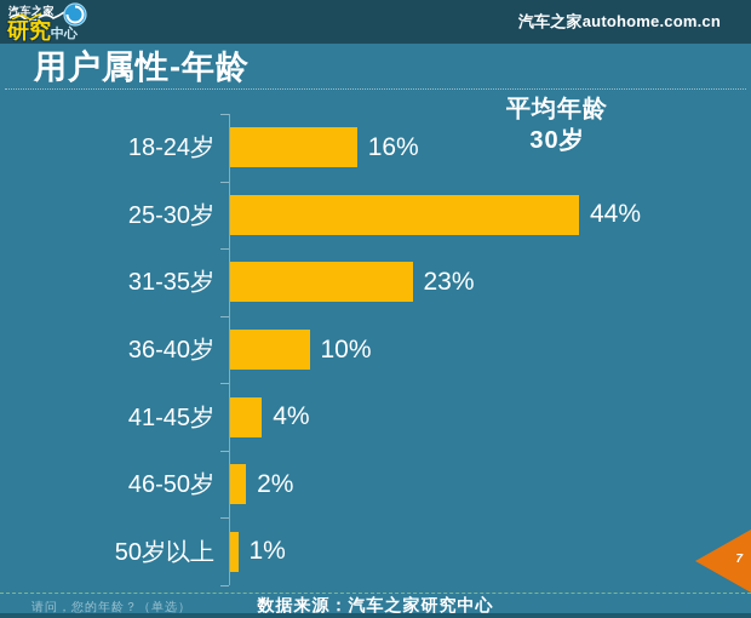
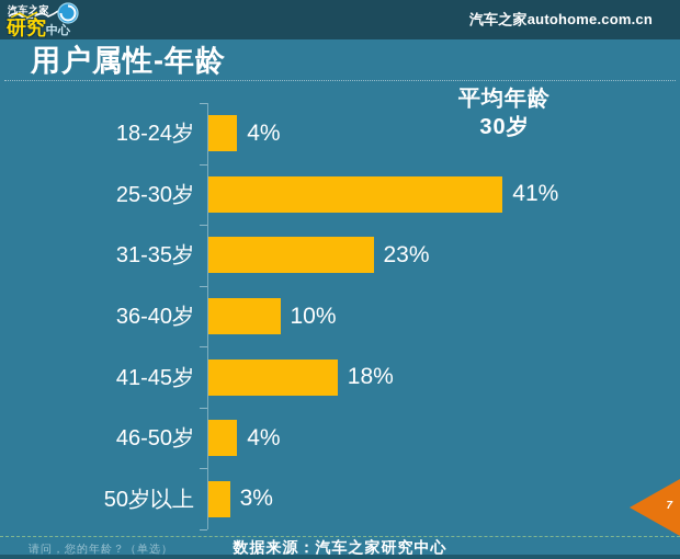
18-24岁: 16% -> 4%
25-30岁: 44% -> 41%
41-45岁: 4% -> 18%
46-50岁: 2% -> 4%
50岁以上: 1% -> 3%
